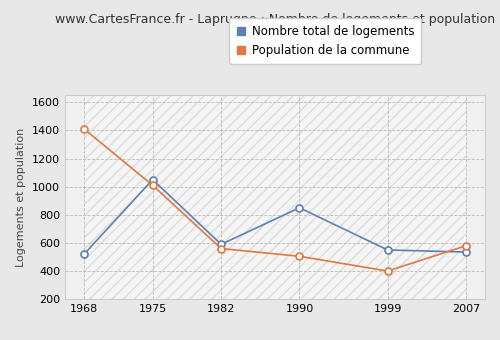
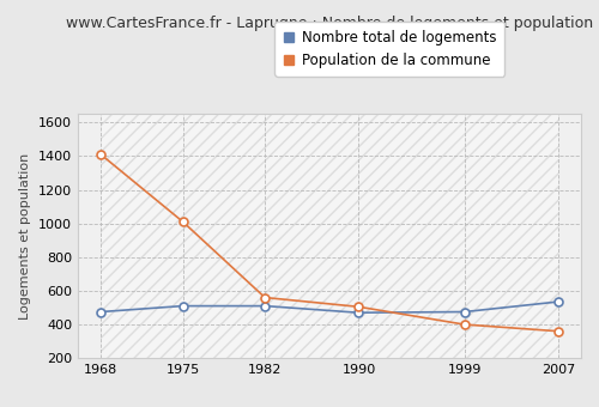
Nombre total de logements/1968: 520 -> 480
Nombre total de logements/1975: 1050 -> 510
Nombre total de logements/1982: 590 -> 510
Nombre total de logements/1990: 850 -> 470
Nombre total de logements/1999: 550 -> 480
Population de la commune/2007: 580 -> 360
